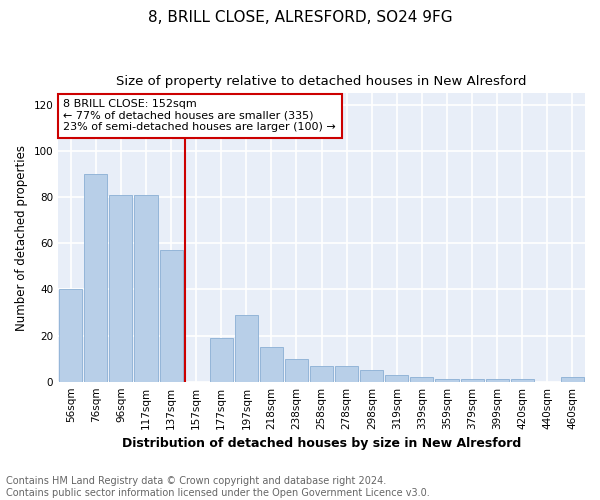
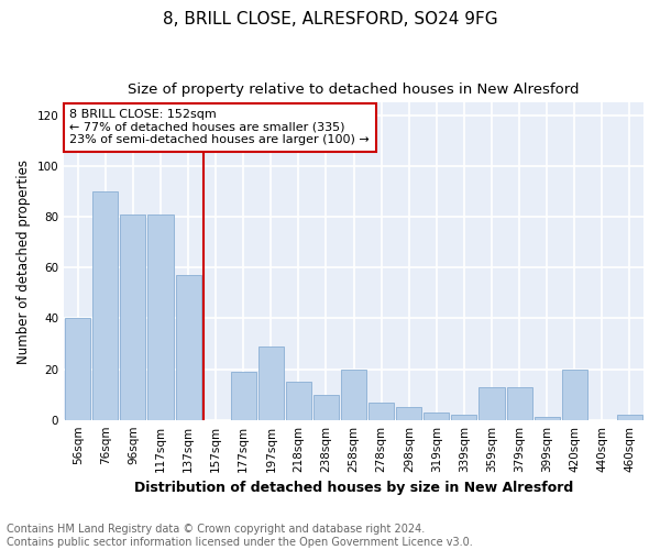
258sqm: 7 -> 20
359sqm: 1 -> 13
379sqm: 1 -> 13
420sqm: 1 -> 20
